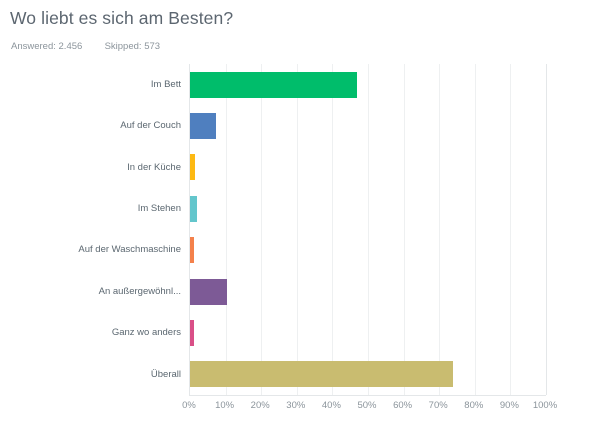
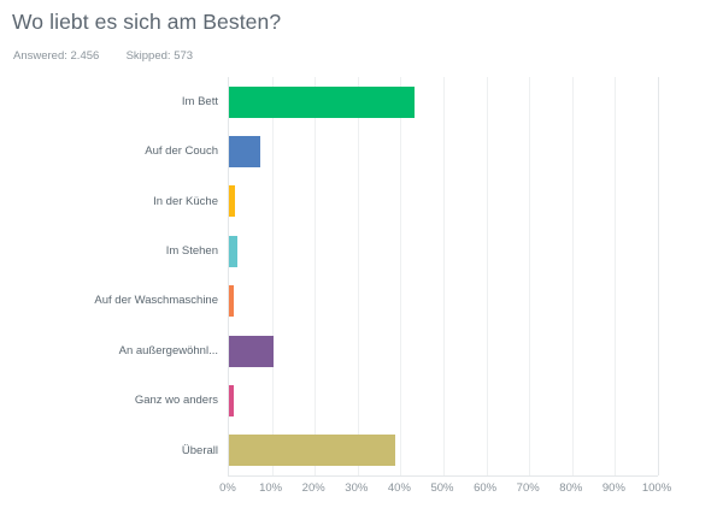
Im Bett: 47% -> 43%
Überall: 74% -> 39%
